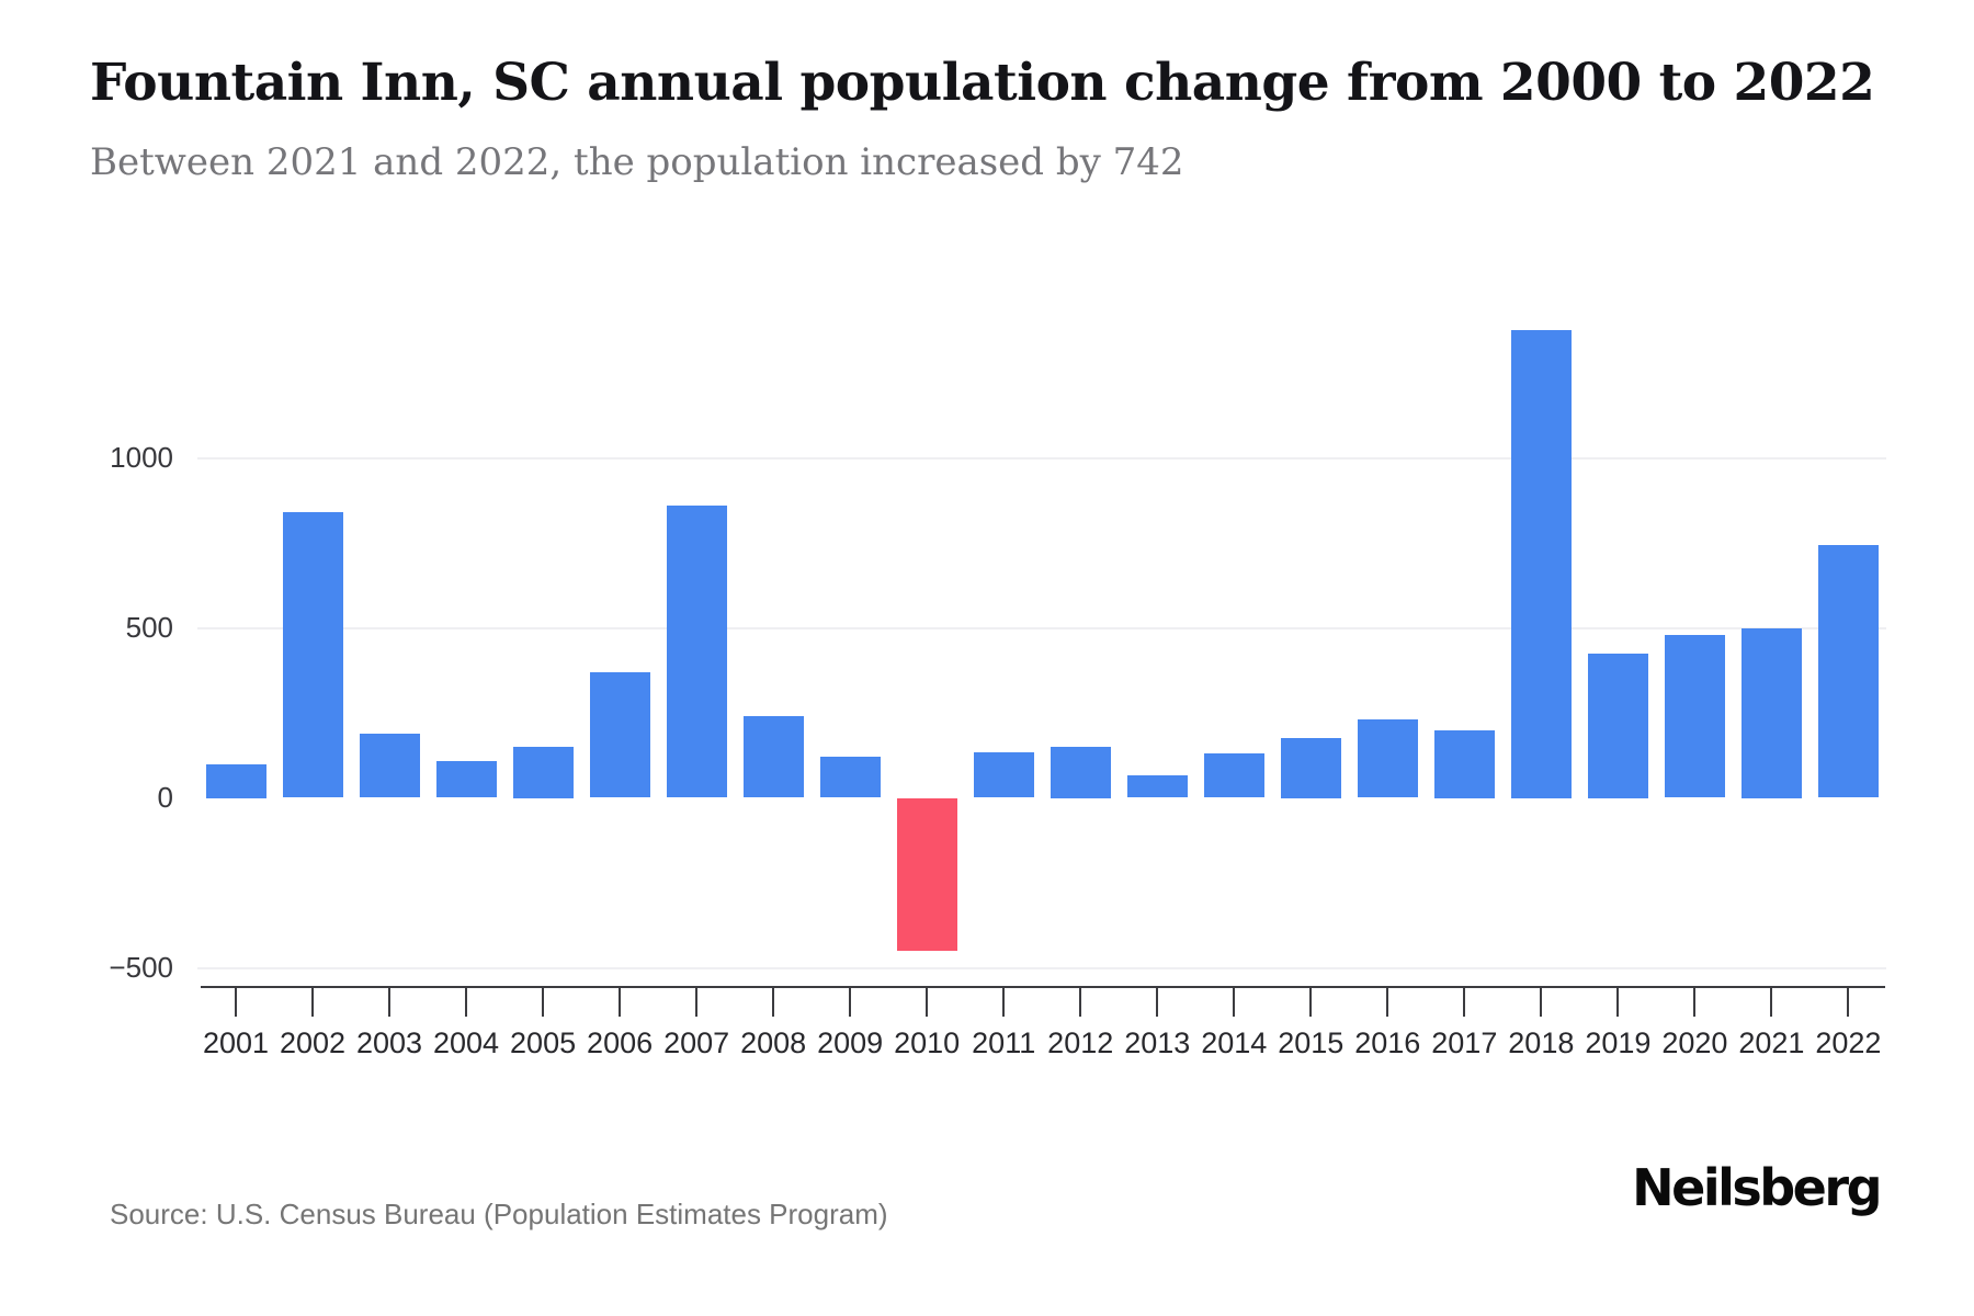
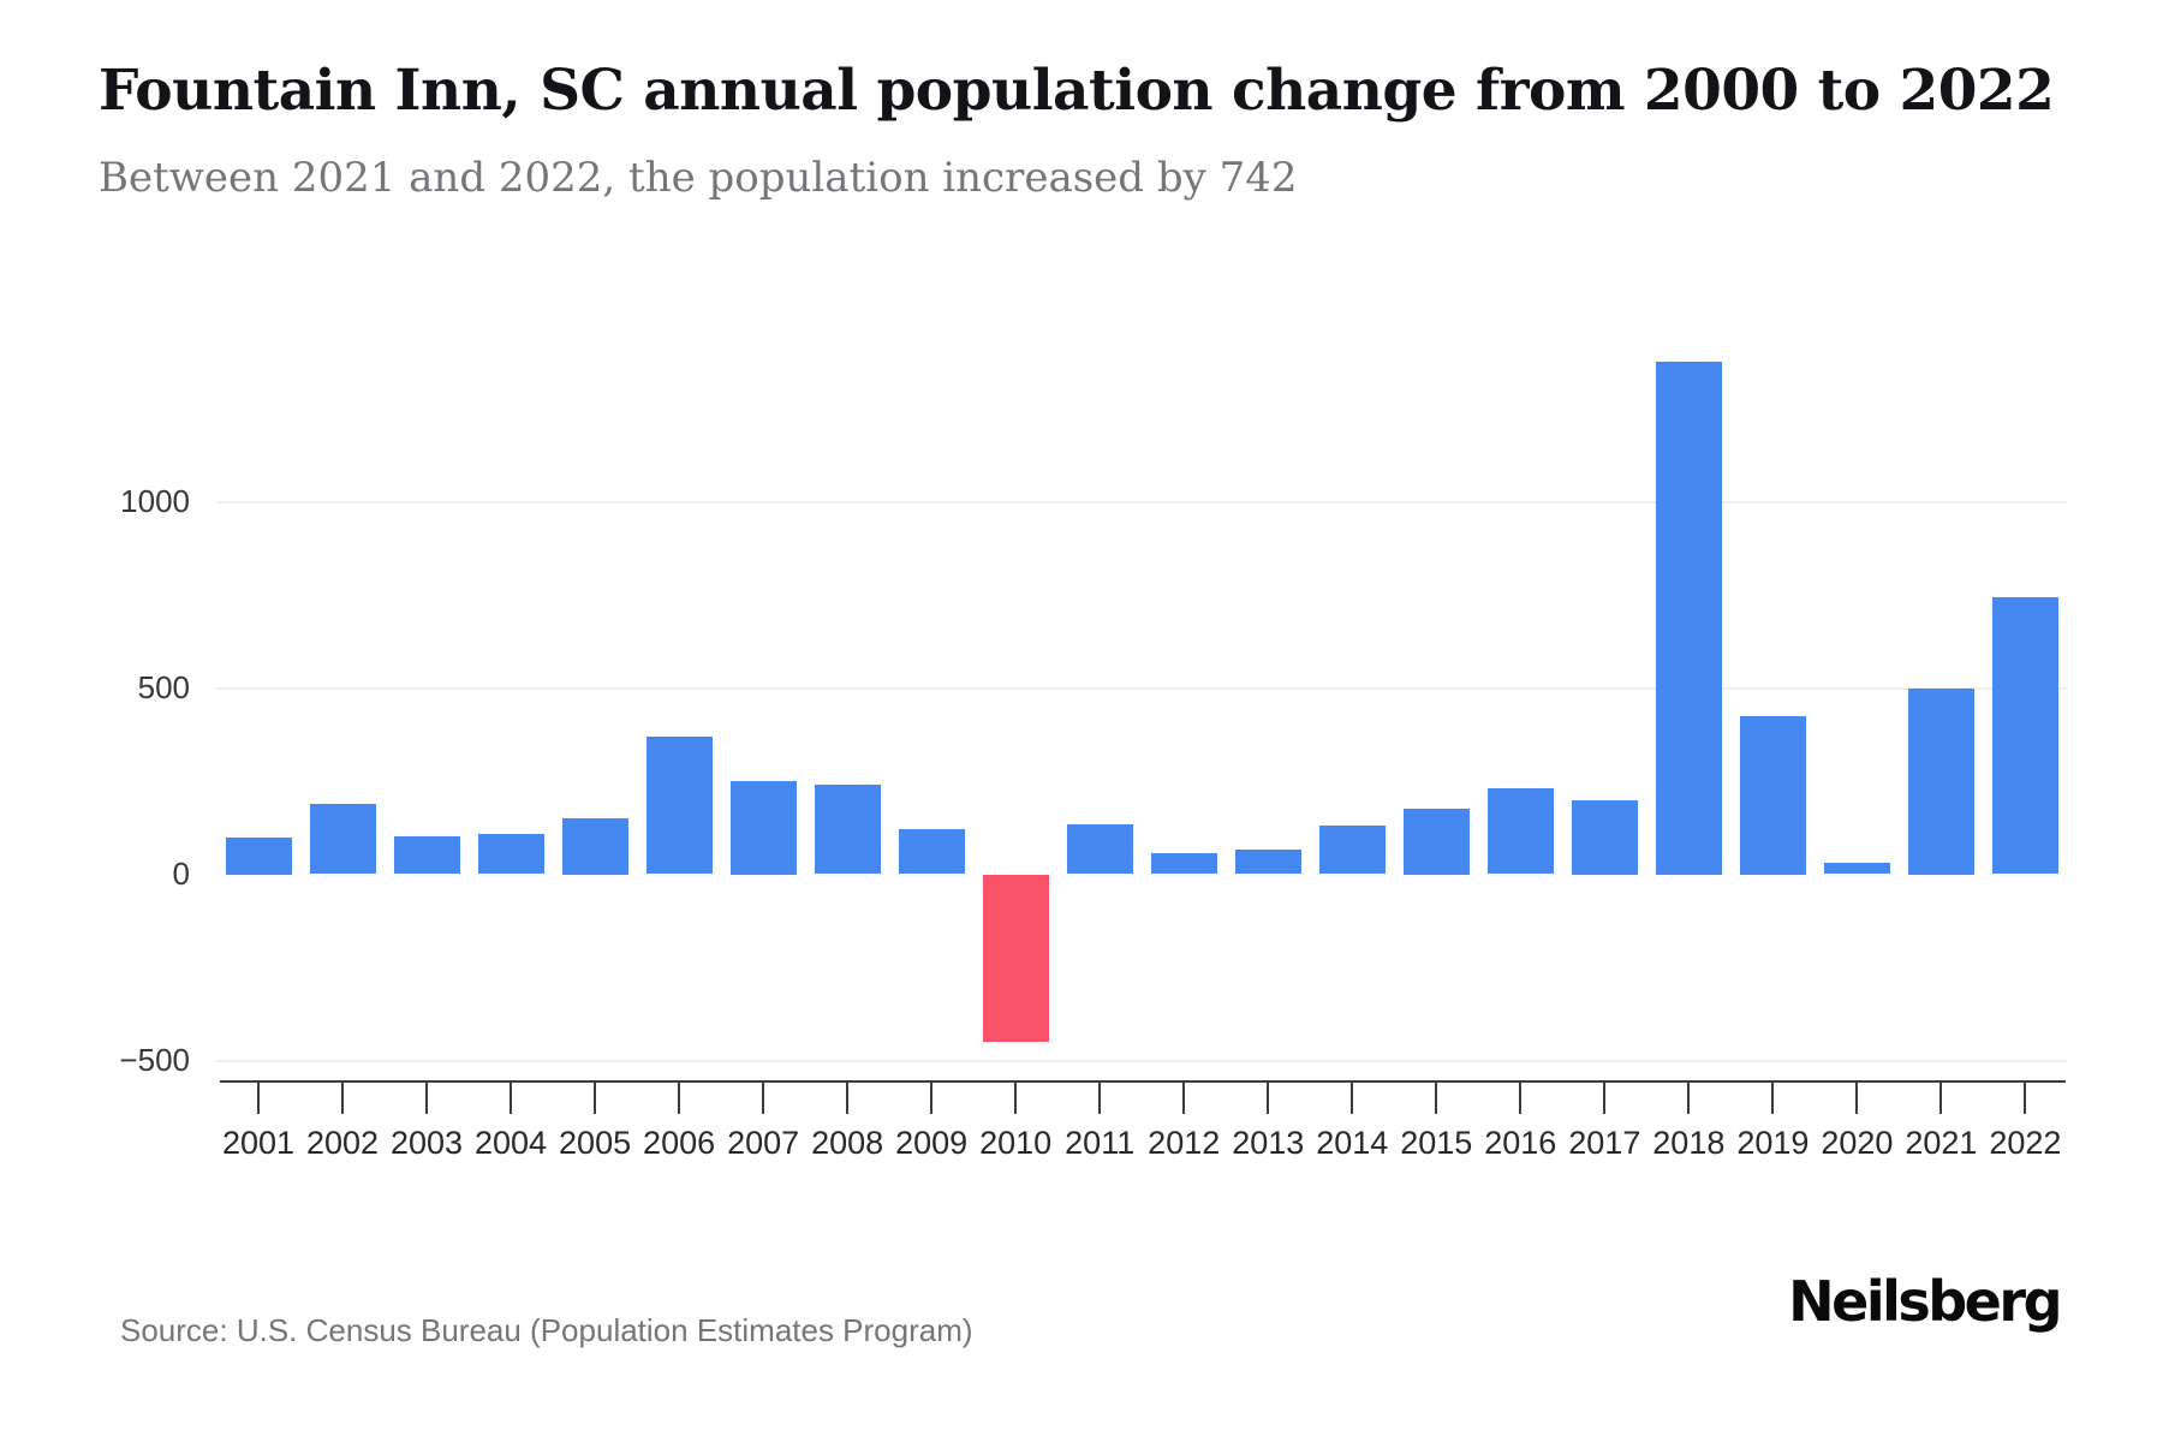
2002: 840 -> 190
2003: 190 -> 100
2007: 860 -> 250
2012: 150 -> 60
2020: 480 -> 30
